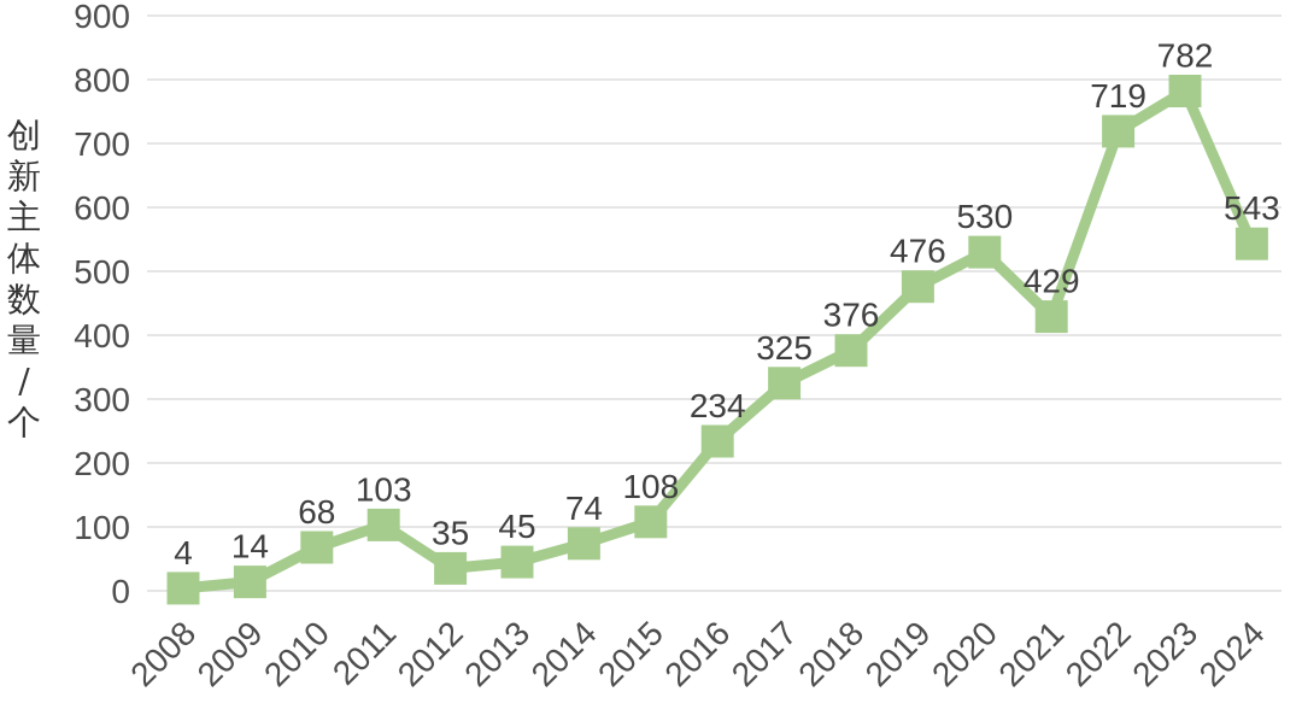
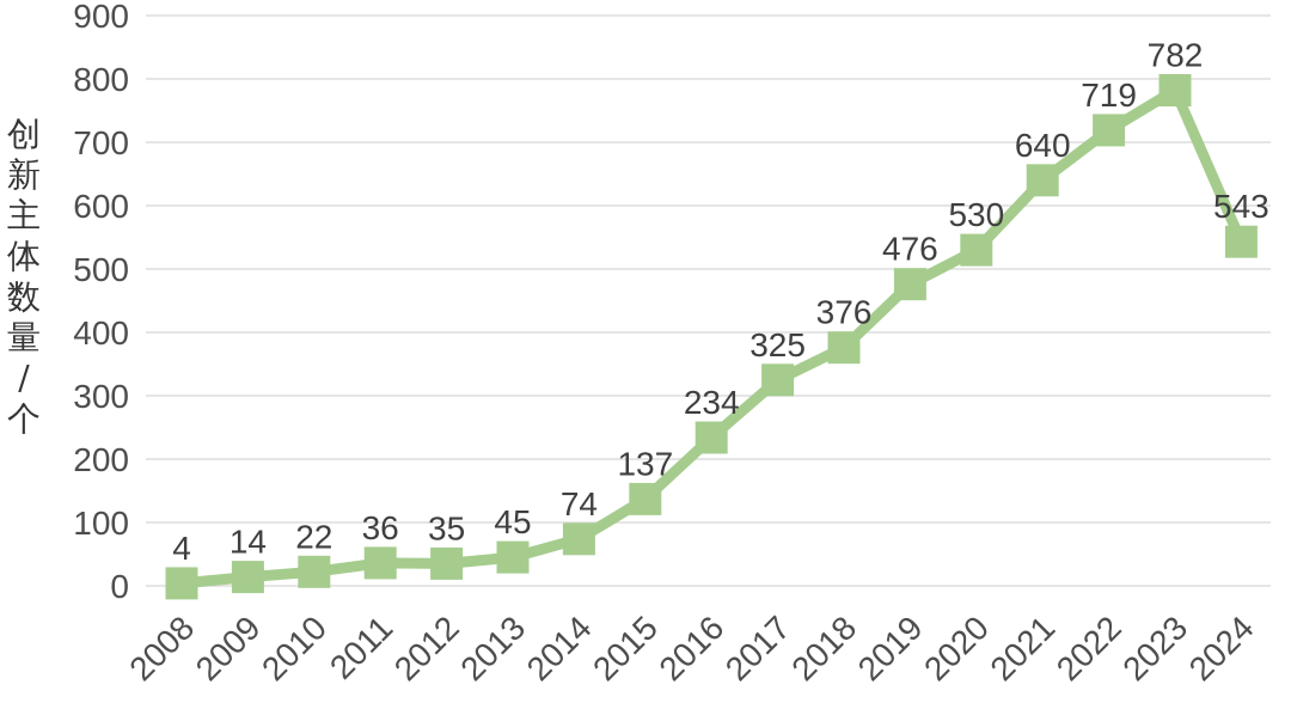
2010: 68 -> 22
2011: 103 -> 36
2015: 108 -> 137
2021: 429 -> 640
